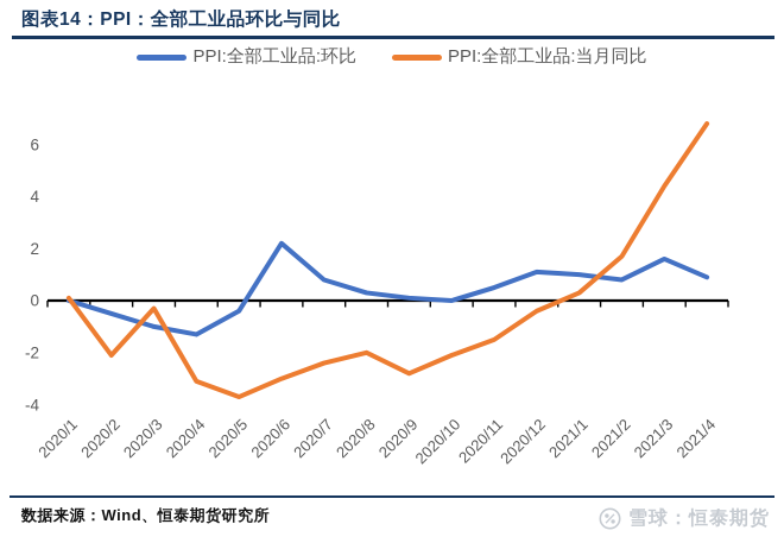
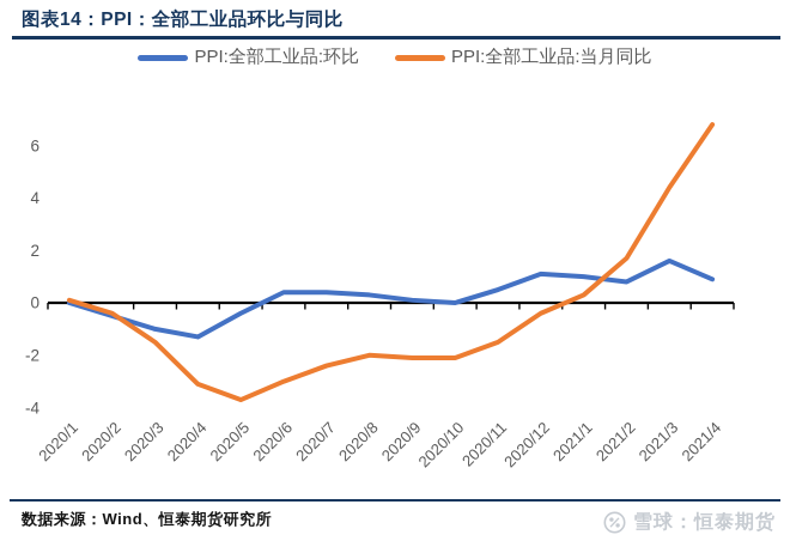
PPI:全部工业品:当月同比/2020/2: -2.1 -> -0.4
PPI:全部工业品:当月同比/2020/3: -0.3 -> -1.5
PPI:全部工业品:环比/2020/6: 2.2 -> 0.4
PPI:全部工业品:环比/2020/7: 0.8 -> 0.4
PPI:全部工业品:当月同比/2020/9: -2.8 -> -2.1
